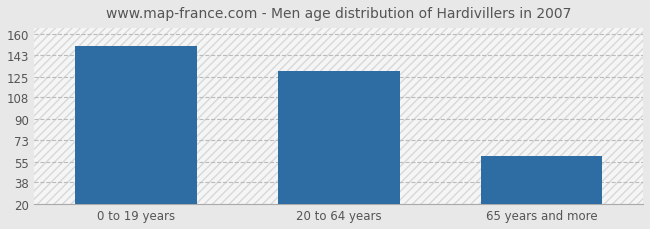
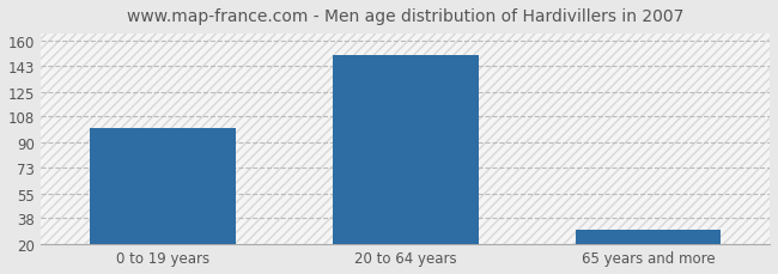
0 to 19 years: 150 -> 100
20 to 64 years: 130 -> 150
65 years and more: 60 -> 30
